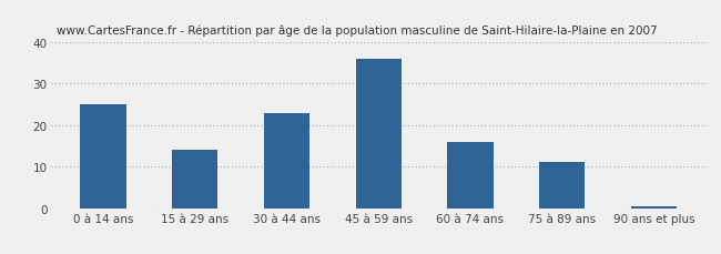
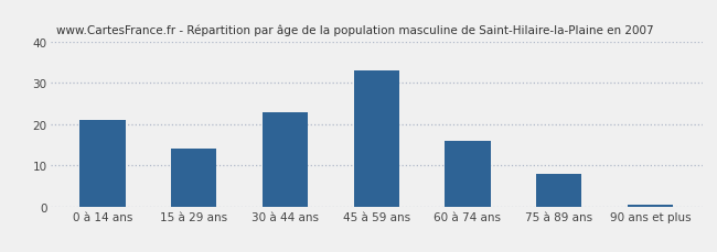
0 à 14 ans: 25.0 -> 21.0
45 à 59 ans: 36.0 -> 33.0
75 à 89 ans: 11.0 -> 8.0
